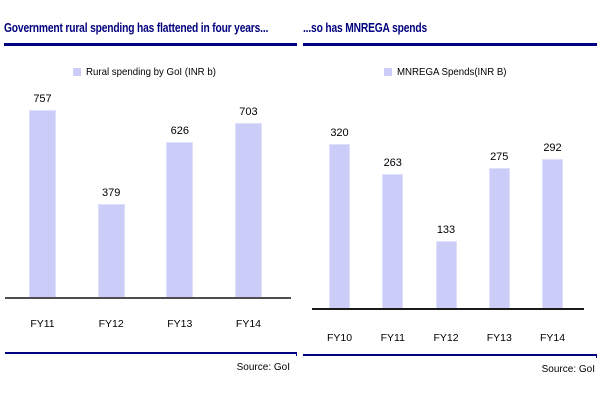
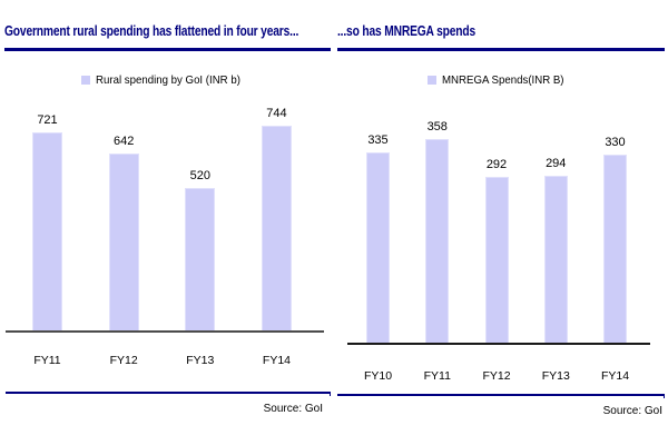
Government rural spending has flattened in four years.../FY11: 757 -> 721
Government rural spending has flattened in four years.../FY12: 379 -> 642
Government rural spending has flattened in four years.../FY13: 626 -> 520
Government rural spending has flattened in four years.../FY14: 703 -> 744
...so has MNREGA spends/FY10: 320 -> 335
...so has MNREGA spends/FY11: 263 -> 358
...so has MNREGA spends/FY12: 133 -> 292
...so has MNREGA spends/FY13: 275 -> 294
...so has MNREGA spends/FY14: 292 -> 330
